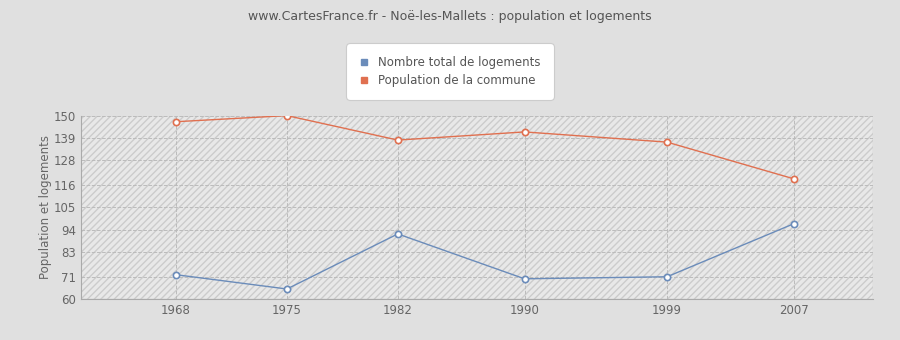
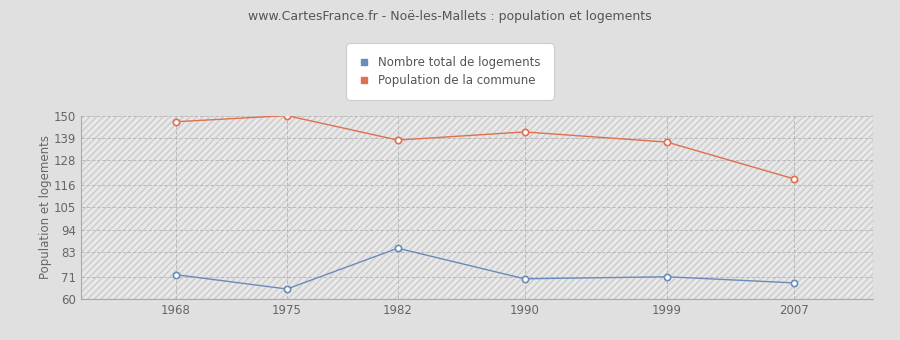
Nombre total de logements/1982: 92 -> 85
Nombre total de logements/2007: 97 -> 68
